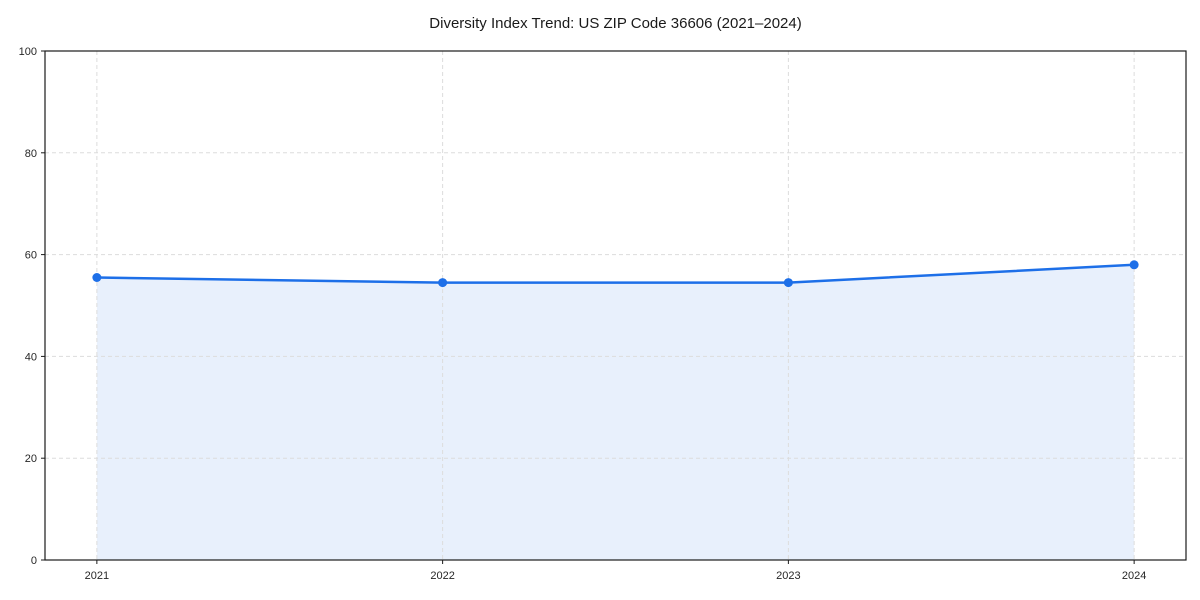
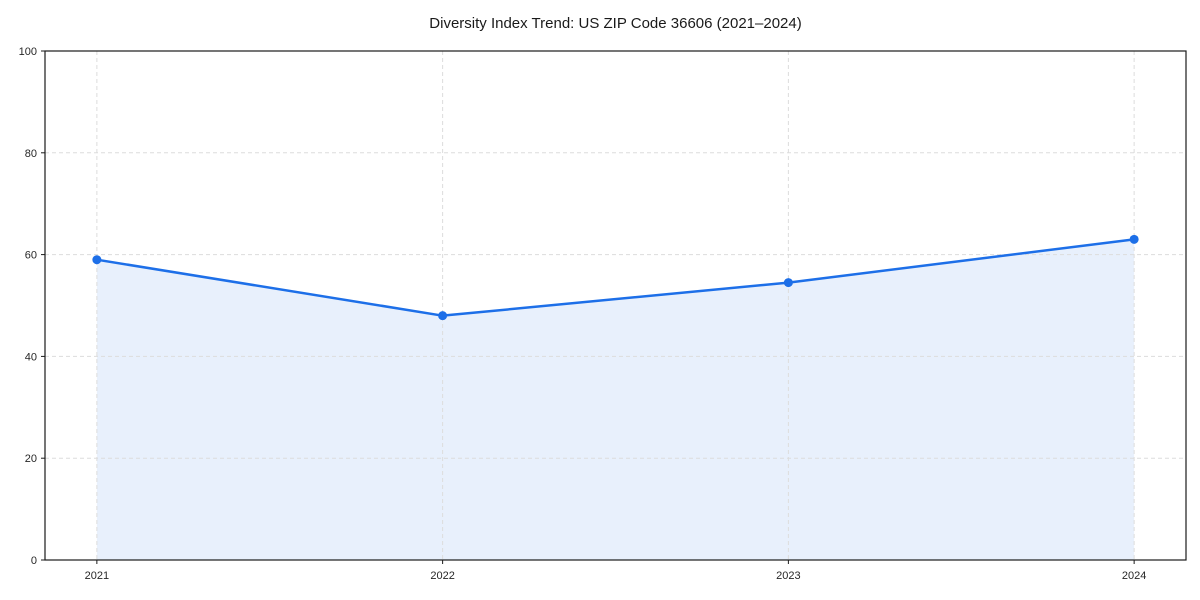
2021: 56 -> 59
2022: 54 -> 48
2024: 58 -> 63
